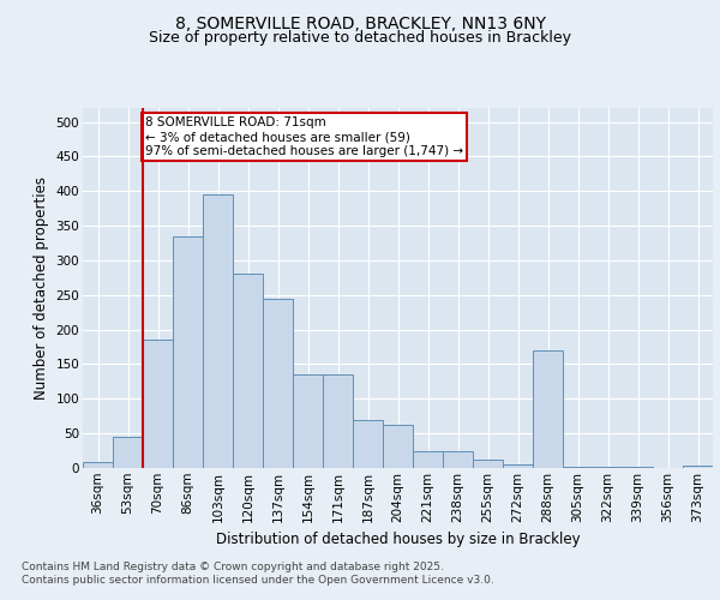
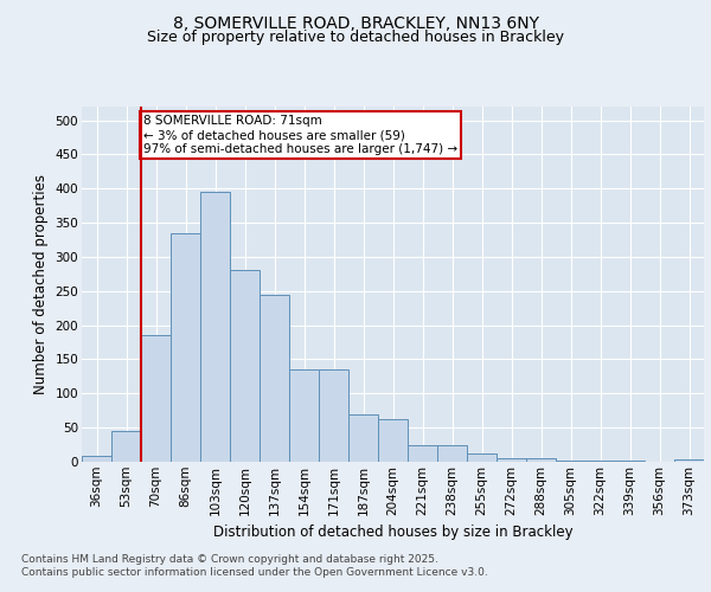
288sqm: 170 -> 5
